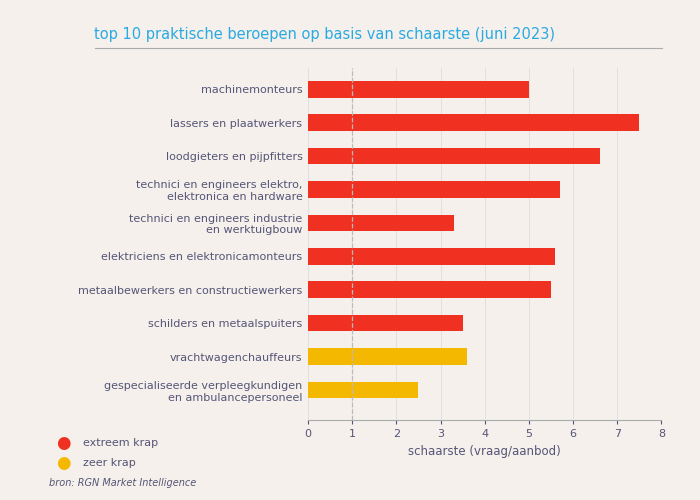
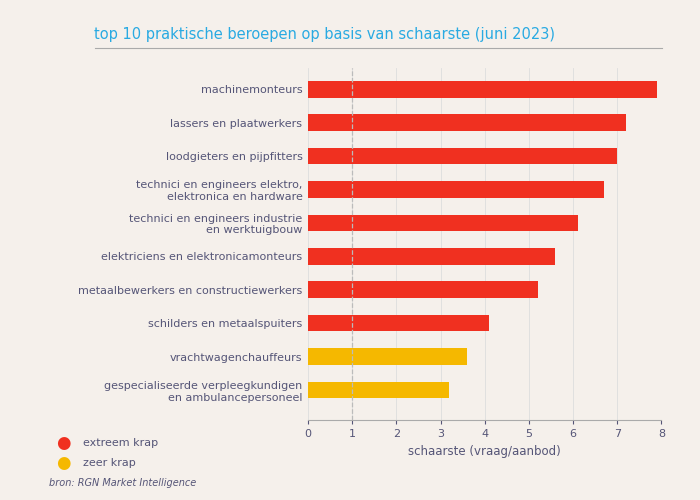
machinemonteurs: 5.0 -> 7.9
lassers en plaatwerkers: 7.5 -> 7.2
loodgieters en pijpfitters: 6.6 -> 7.0
technici en engineers elektro, elektronica en hardware: 5.7 -> 6.7
technici en engineers industrie en werktuigbouw: 3.3 -> 6.1
metaalbewerkers en constructiewerkers: 5.5 -> 5.2
schilders en metaalspuiters: 3.5 -> 4.1
gespecialiseerde verpleegkundigen en ambulancepersoneel: 2.5 -> 3.2
